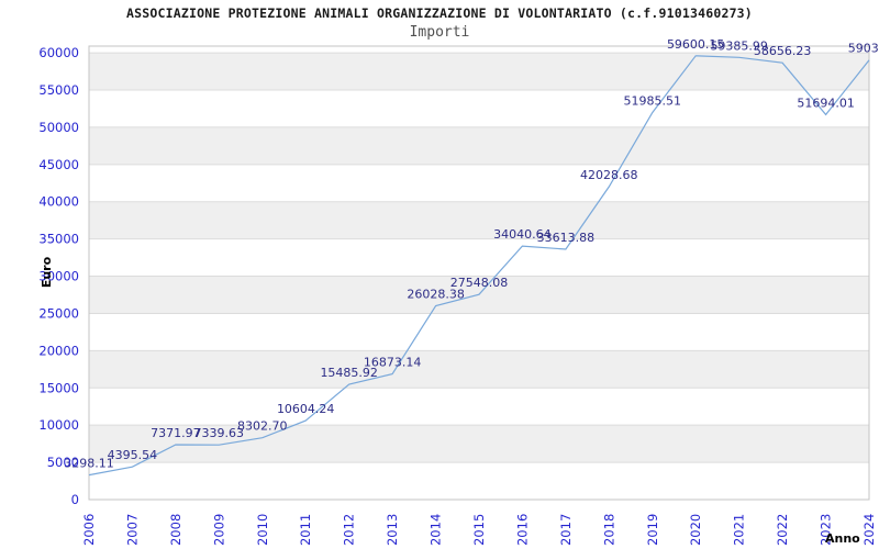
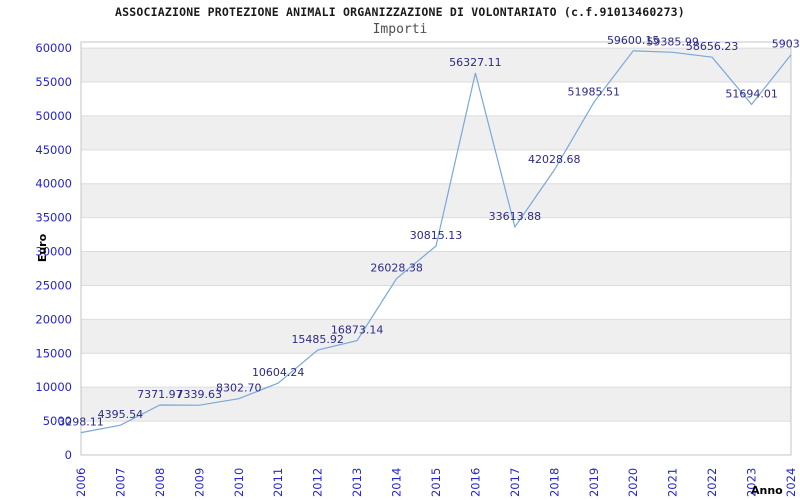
2015: 27548.08 -> 30815.13
2016: 34040.64 -> 56327.11
